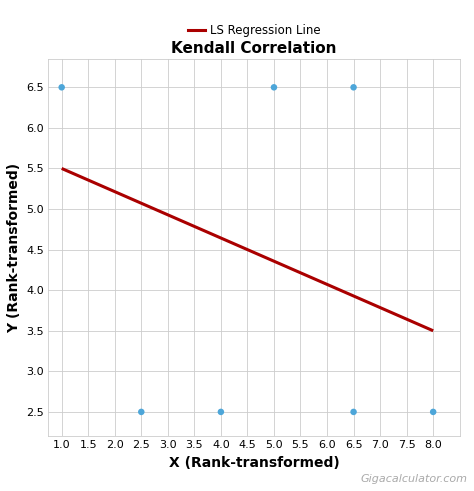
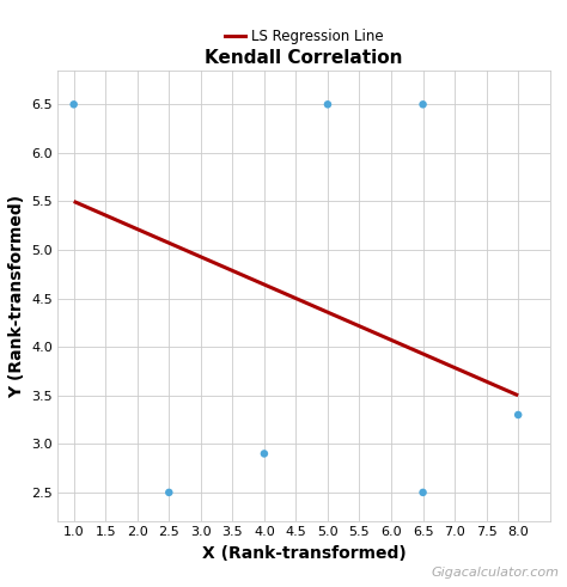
4.0: 2.5 -> 2.9
8.0: 2.5 -> 3.3
